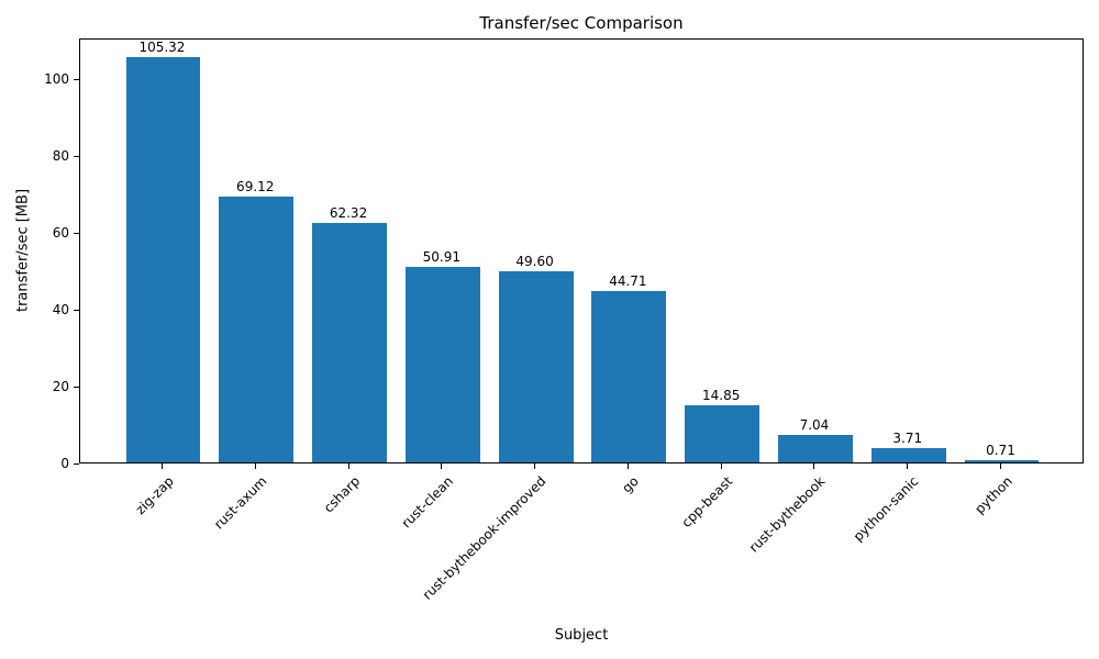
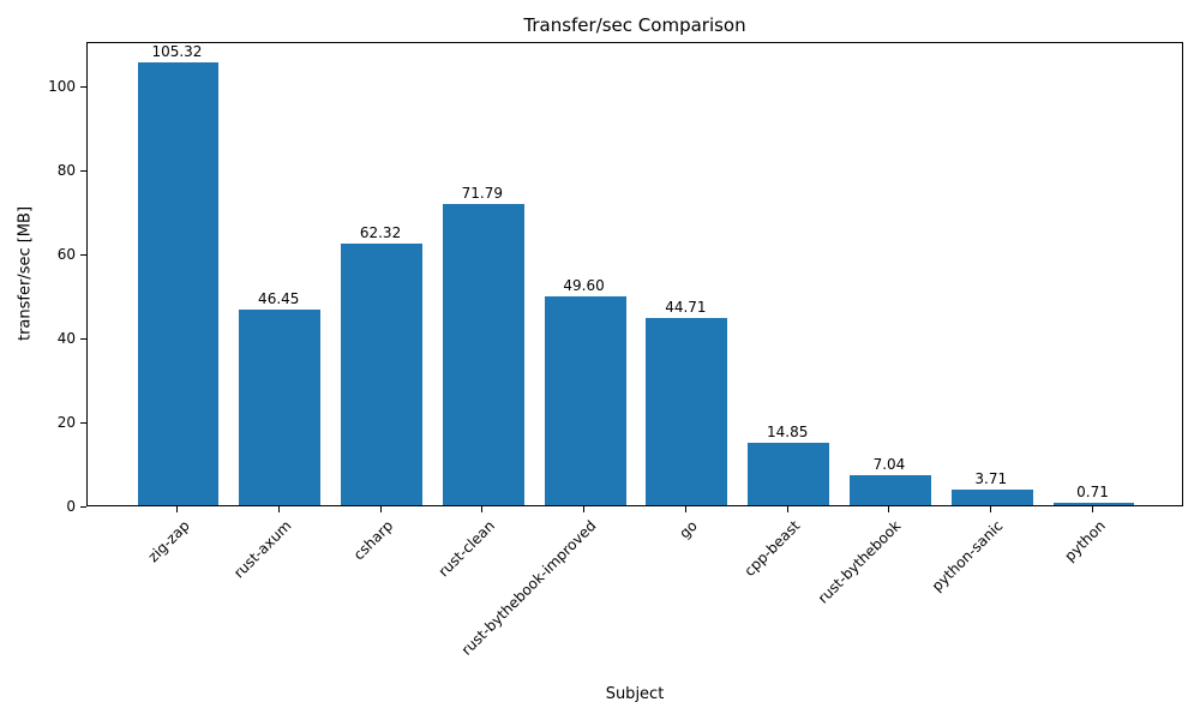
rust-axum: 69.12 -> 46.45
rust-clean: 50.91 -> 71.79
